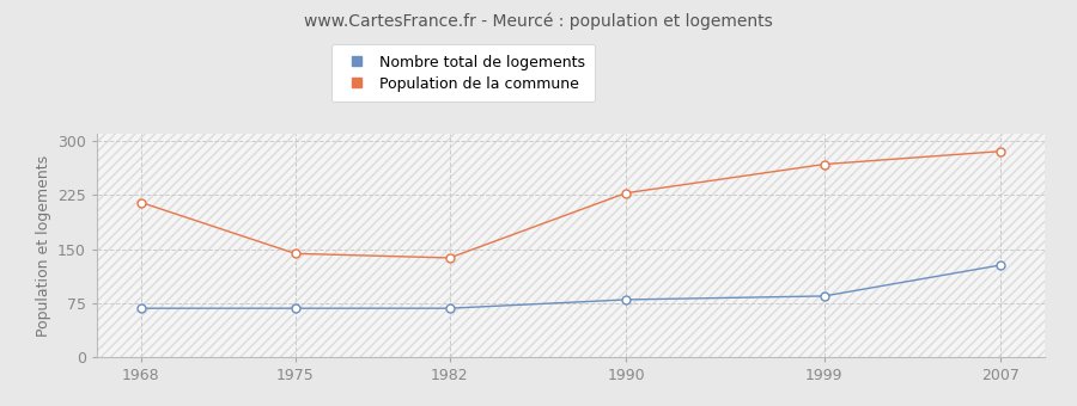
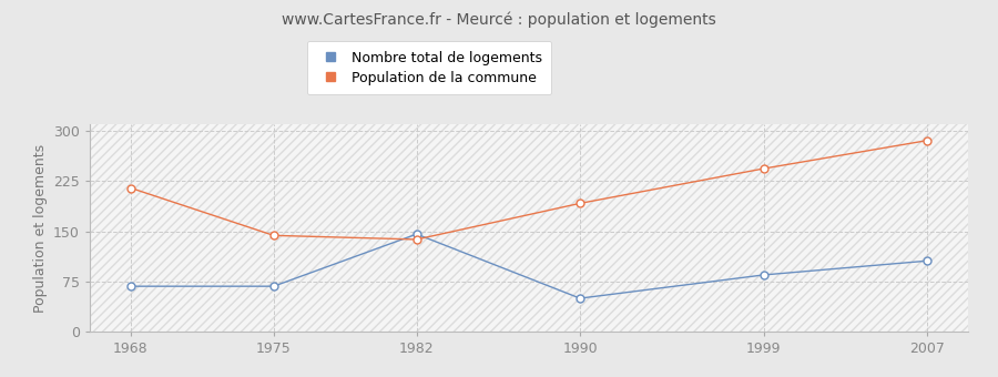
Nombre total de logements/1982: 68 -> 146
Nombre total de logements/1990: 80 -> 50
Population de la commune/1990: 228 -> 192
Population de la commune/1999: 268 -> 244
Nombre total de logements/2007: 128 -> 106
